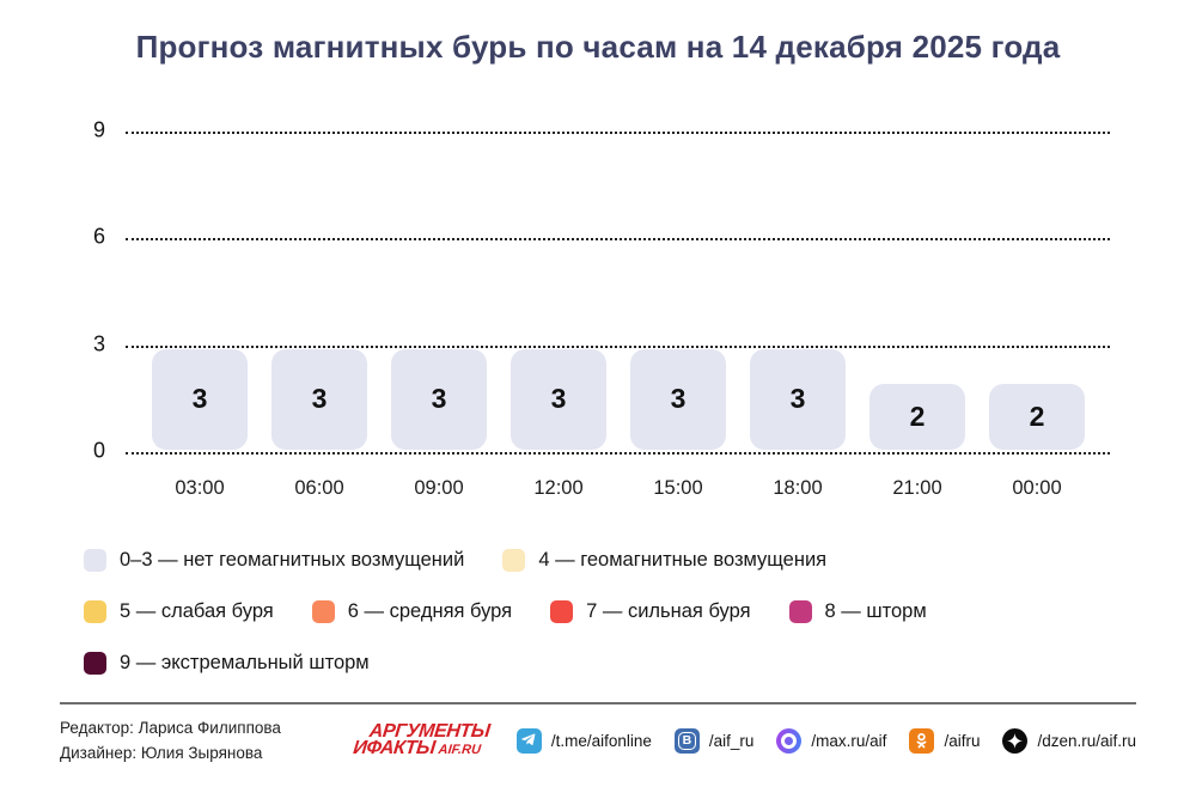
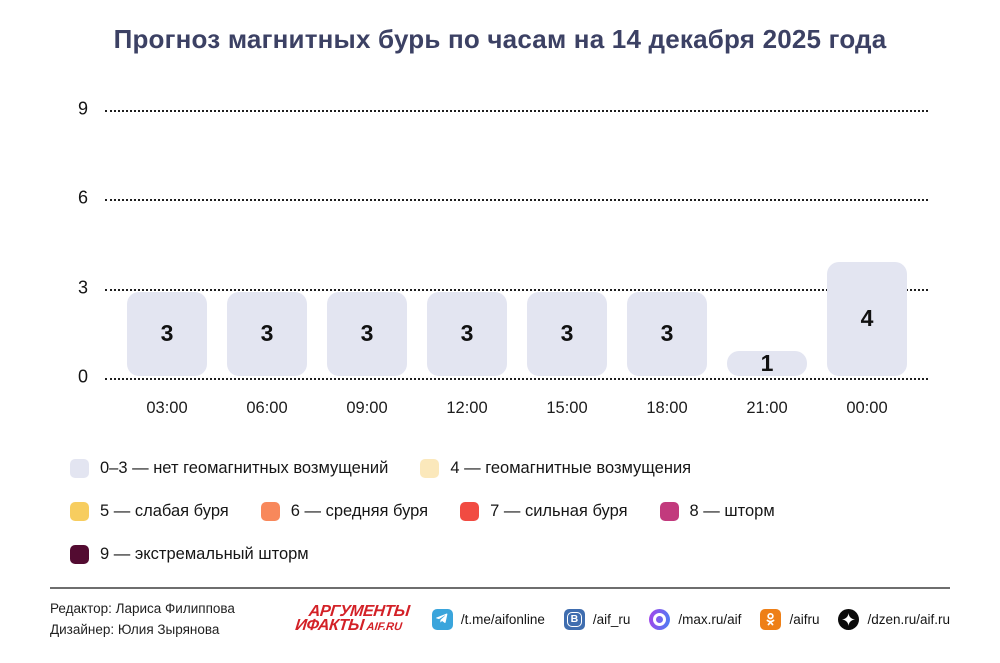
21:00: 2 -> 1
00:00: 2 -> 4
